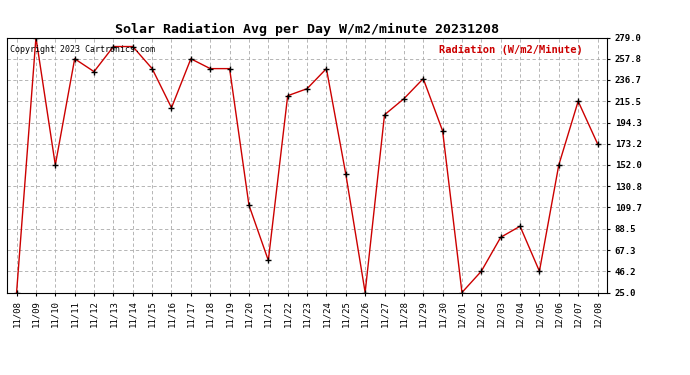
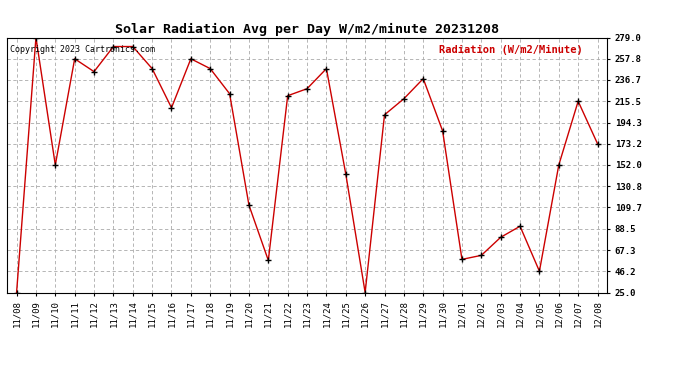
11/19: 248 -> 223
12/01: 25 -> 58
12/02: 46 -> 62
